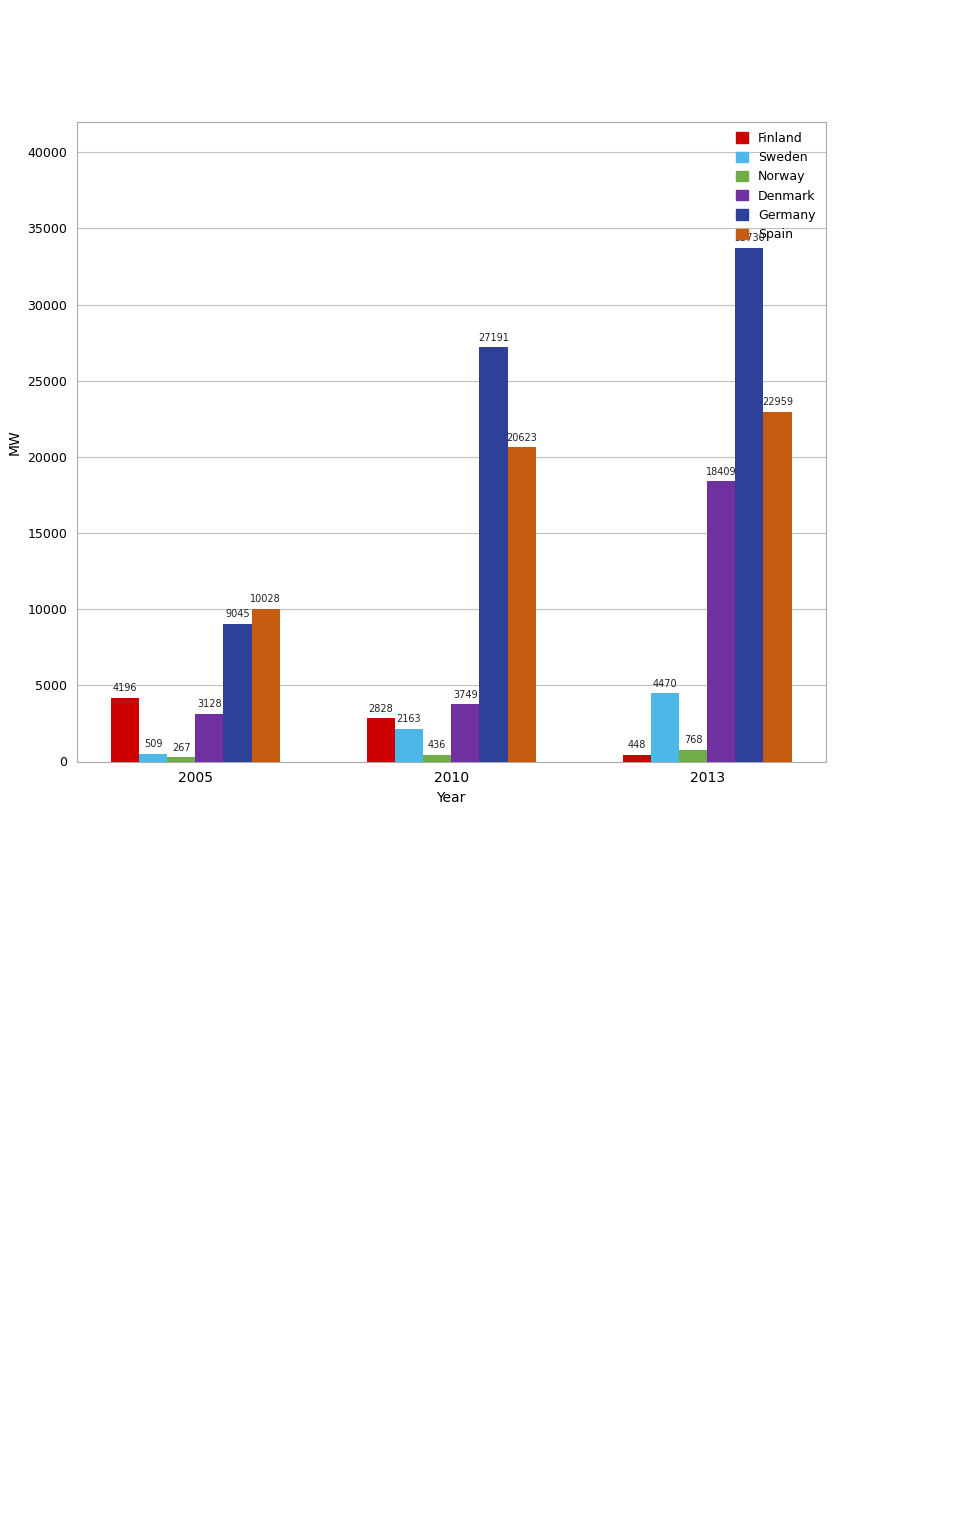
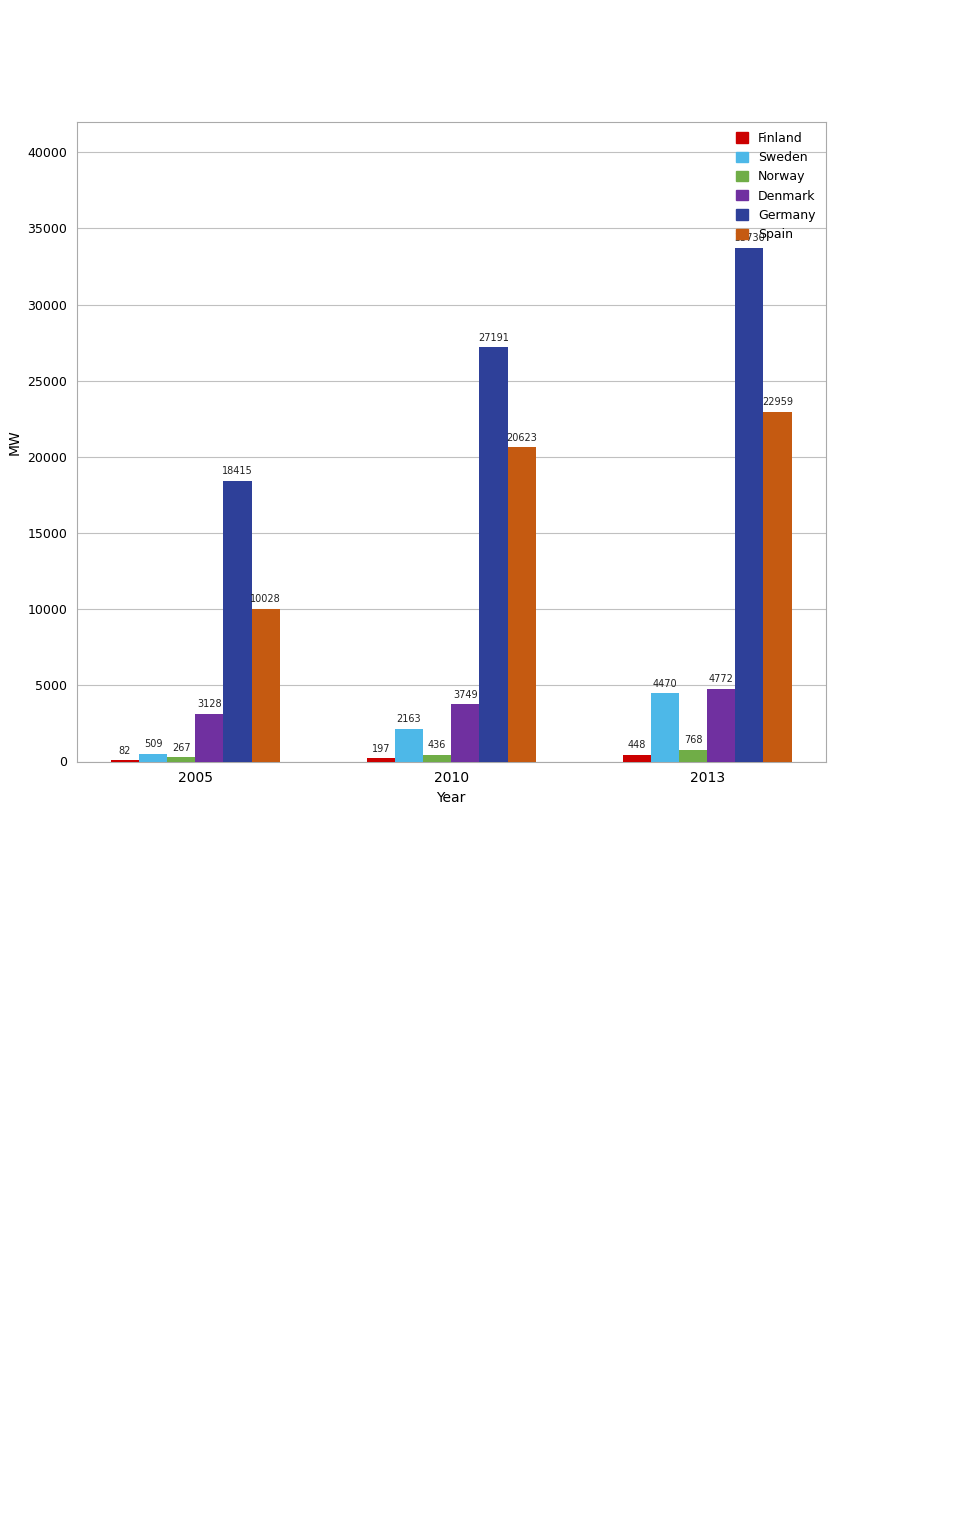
Finland/2005: 4196 -> 82
Germany/2005: 9045 -> 18415
Finland/2010: 2828 -> 197
Denmark/2013: 18409 -> 4772
